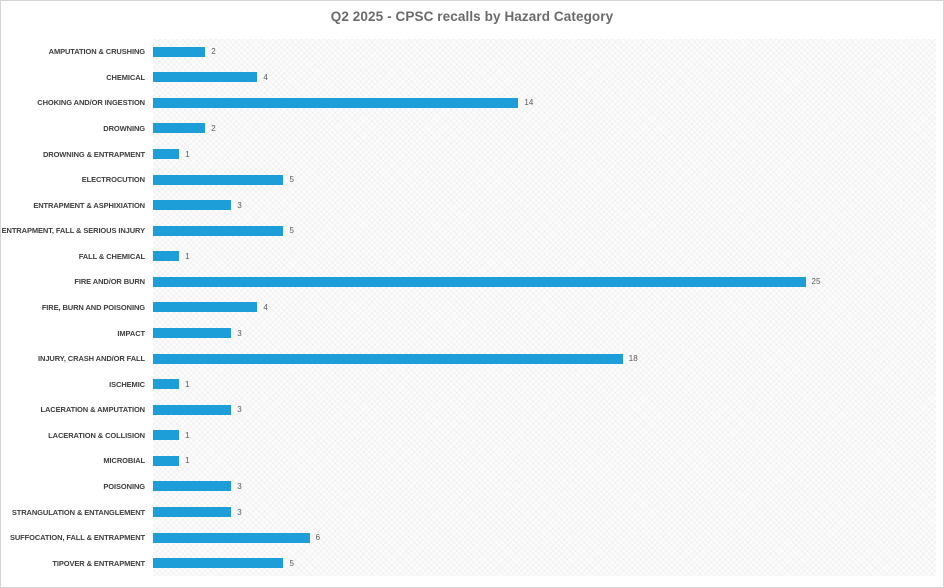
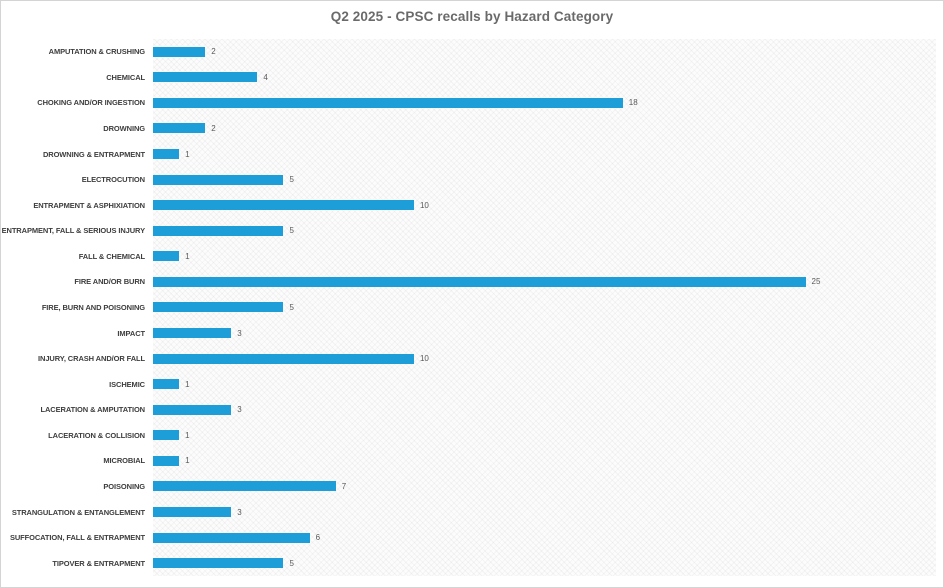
CHOKING AND/OR INGESTION: 14 -> 18
ENTRAPMENT & ASPHIXIATION: 3 -> 10
FIRE, BURN AND POISONING: 4 -> 5
INJURY, CRASH AND/OR FALL: 18 -> 10
POISONING: 3 -> 7
